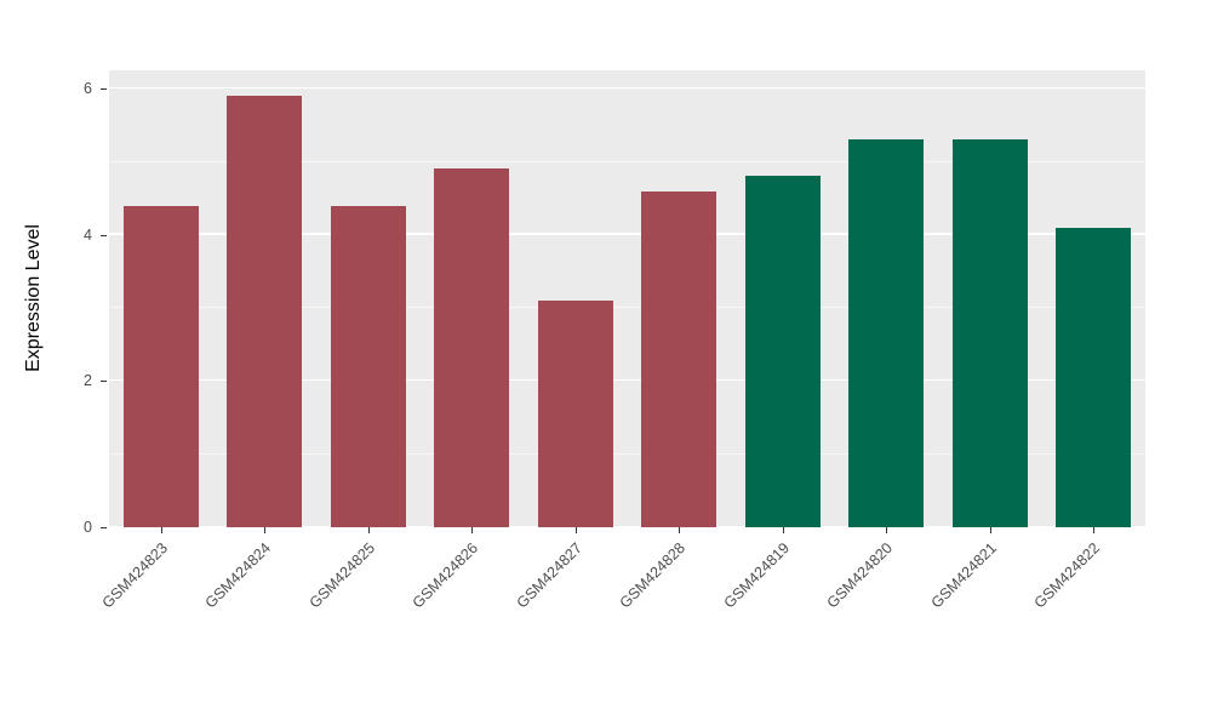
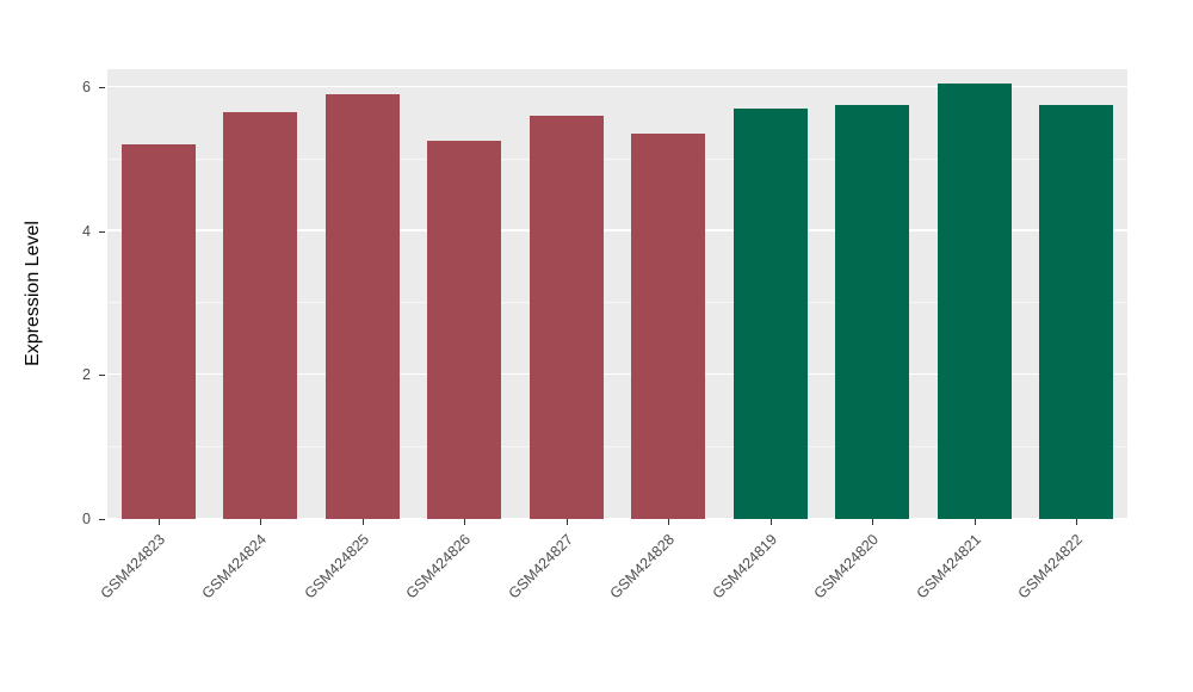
GSM424823: 4.4 -> 5.2
GSM424824: 5.9 -> 5.7
GSM424825: 4.4 -> 5.9
GSM424826: 4.9 -> 5.2
GSM424827: 3.1 -> 5.6
GSM424828: 4.6 -> 5.3
GSM424819: 4.8 -> 5.7
GSM424820: 5.3 -> 5.8
GSM424821: 5.3 -> 6.0
GSM424822: 4.1 -> 5.8
